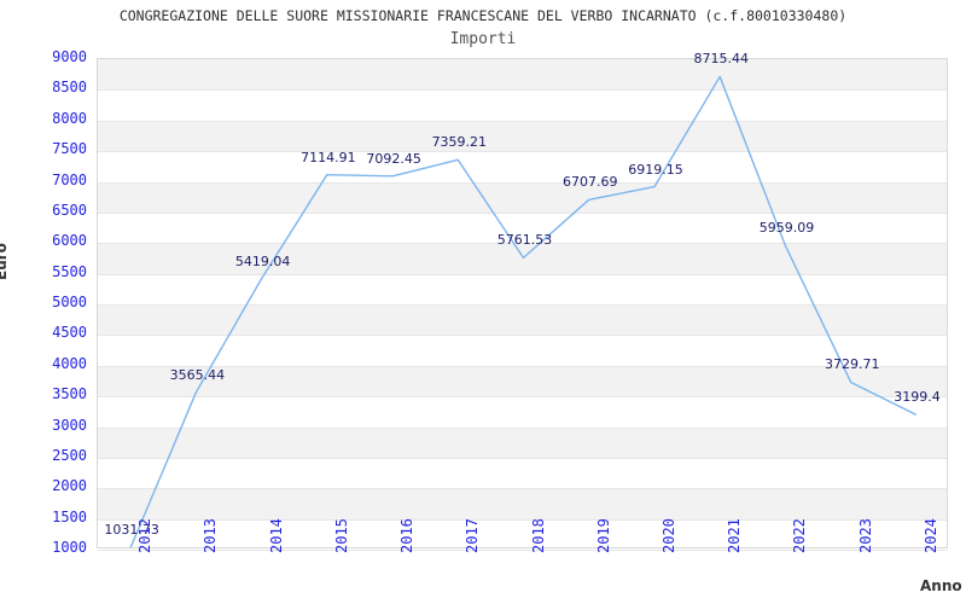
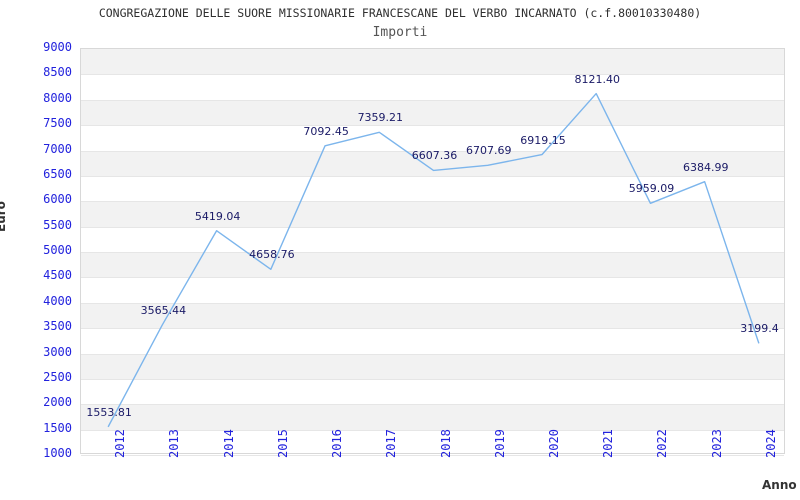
2012: 1031.73 -> 1553.81
2015: 7114.91 -> 4658.76
2018: 5761.53 -> 6607.36
2021: 8715.44 -> 8121.40
2023: 3729.71 -> 6384.99
